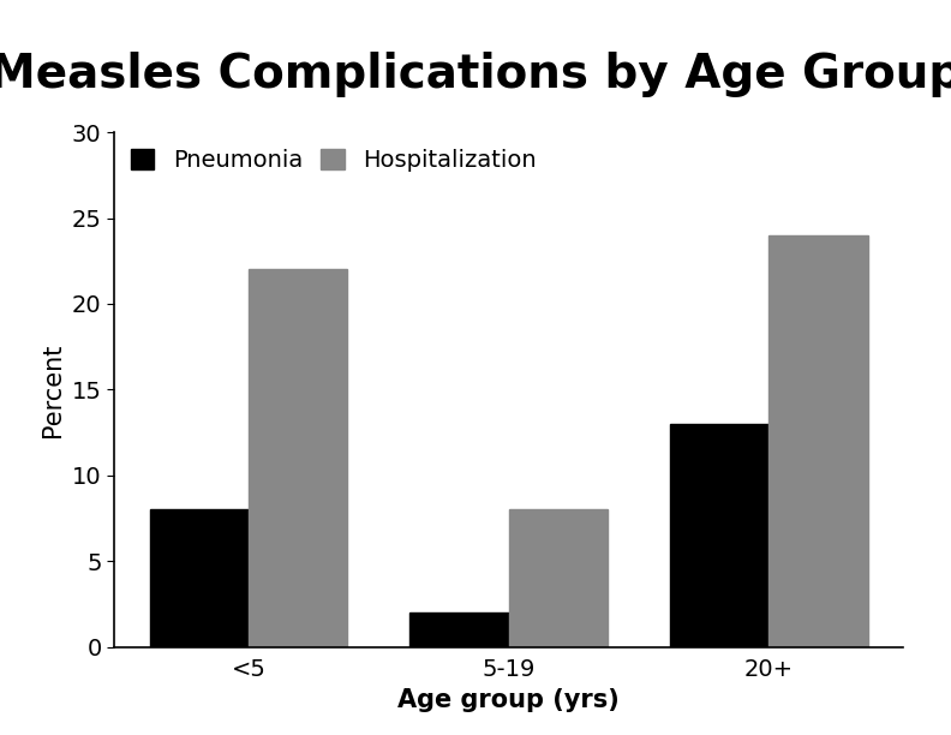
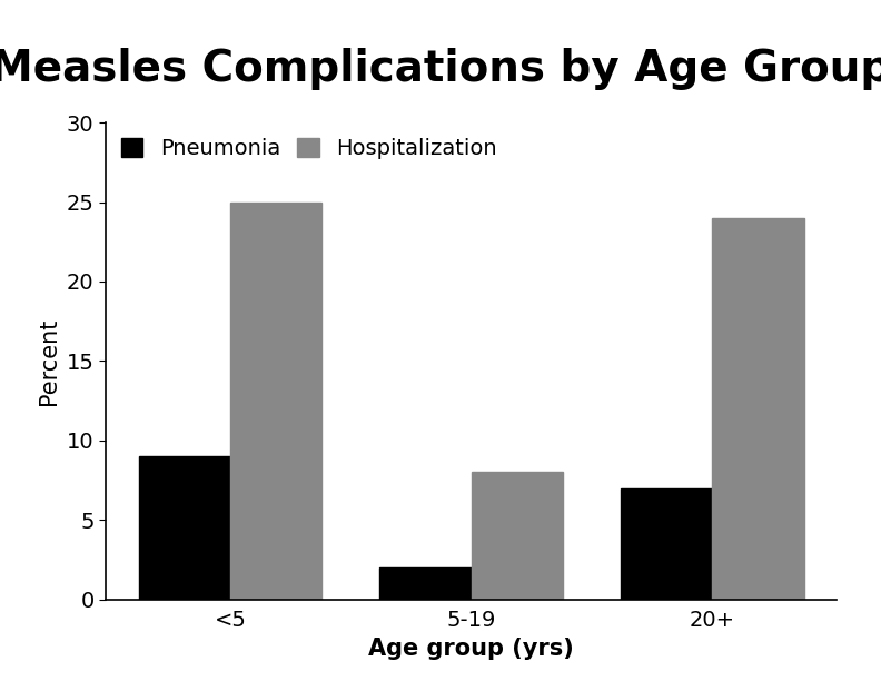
Pneumonia/<5: 8 -> 9
Hospitalization/<5: 22 -> 25
Pneumonia/20+: 13 -> 7
